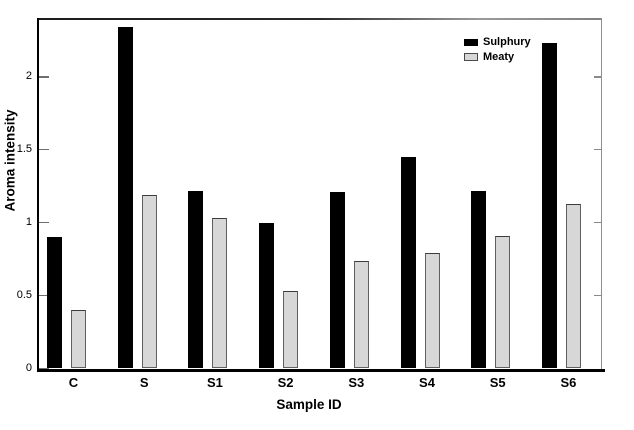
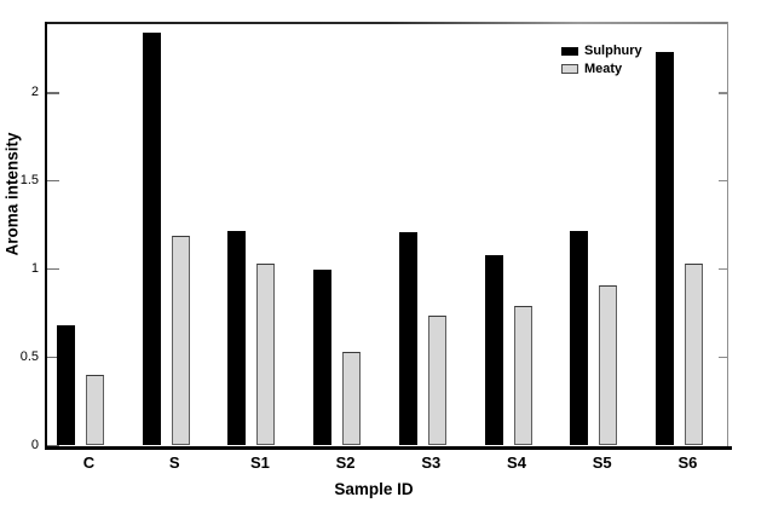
Sulphury/C: 0.90 -> 0.68
Sulphury/S4: 1.45 -> 1.08
Meaty/S6: 1.13 -> 1.03
